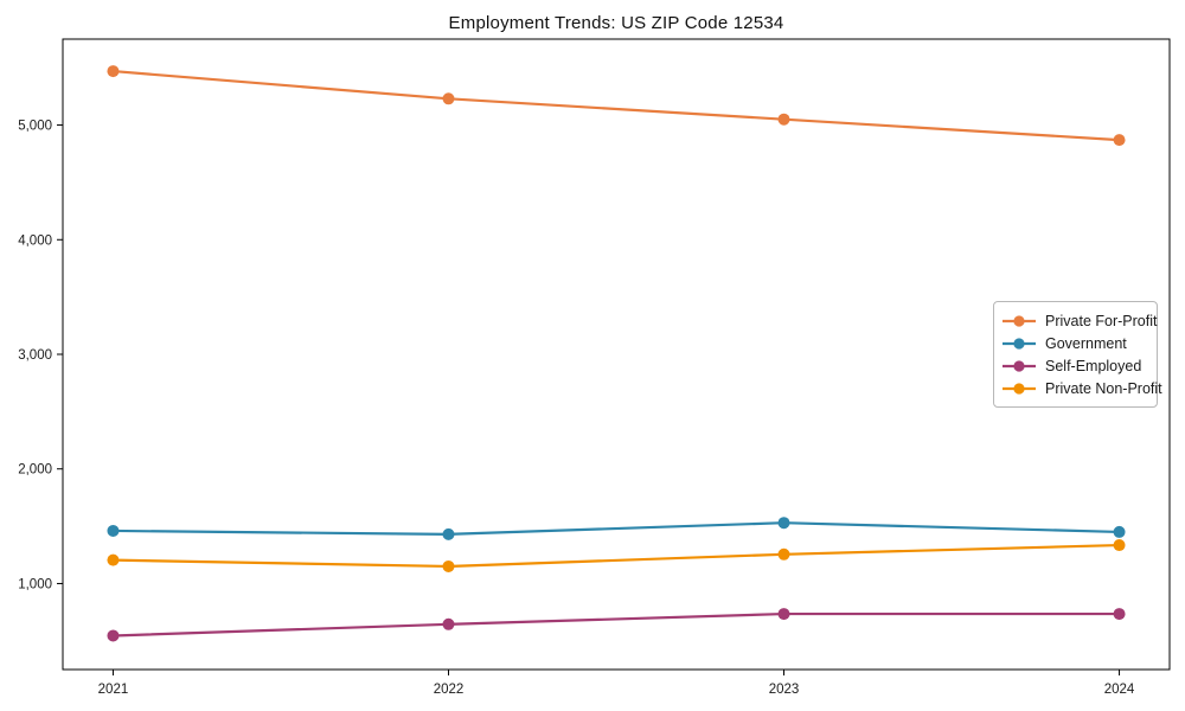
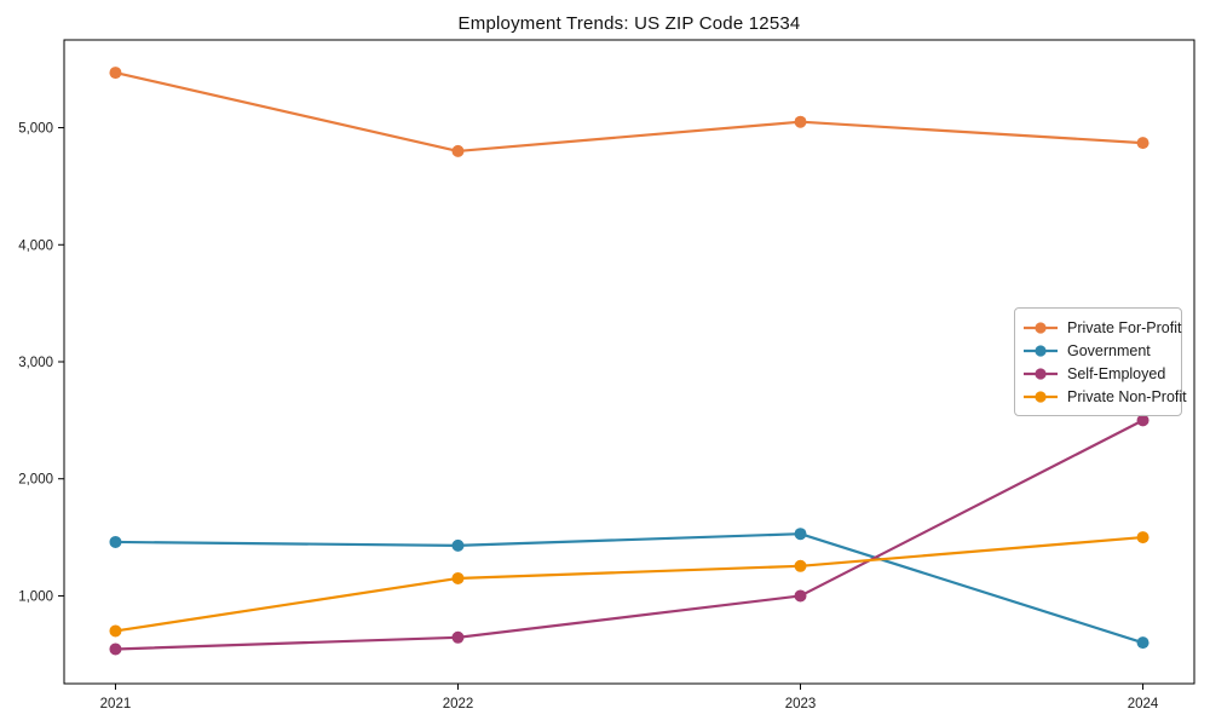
Private Non-Profit/2021: 1200 -> 700
Private For-Profit/2022: 5200 -> 4800
Self-Employed/2023: 700 -> 1000
Government/2024: 1400 -> 600
Self-Employed/2024: 700 -> 2500
Private Non-Profit/2024: 1300 -> 1500
